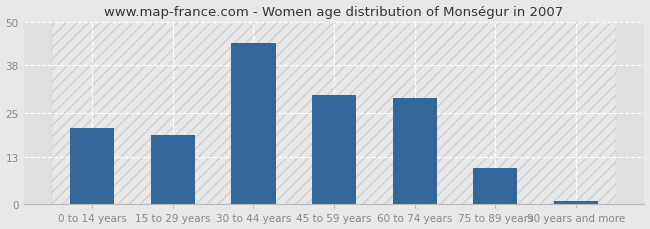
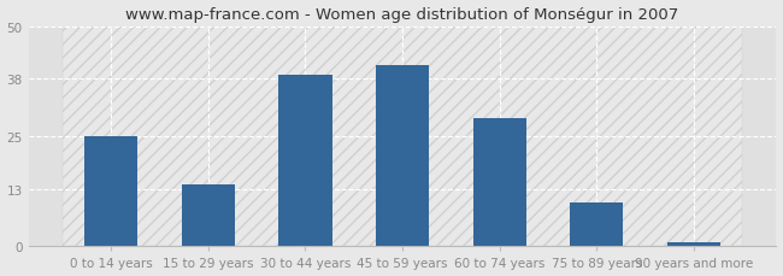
0 to 14 years: 21 -> 25
15 to 29 years: 19 -> 14
30 to 44 years: 44 -> 39
45 to 59 years: 30 -> 41
